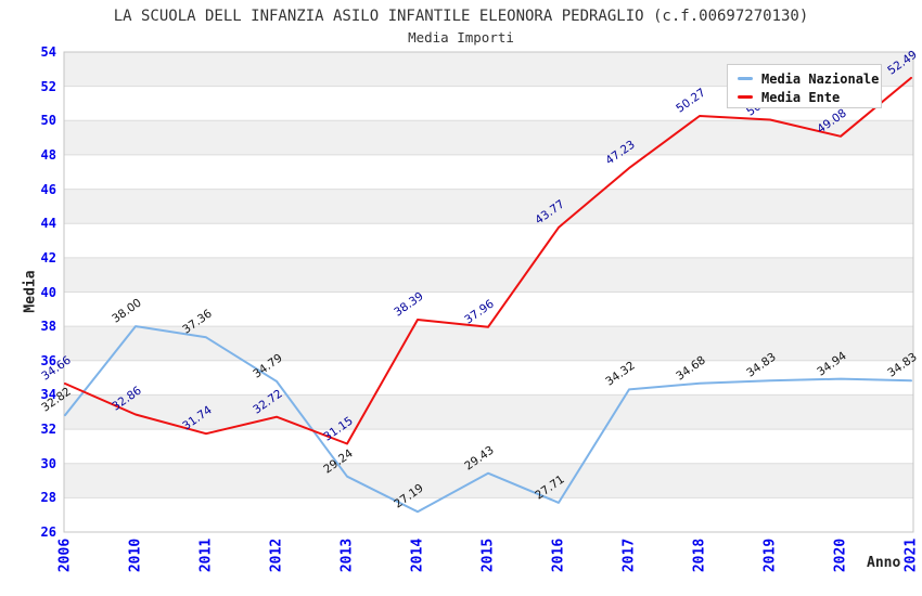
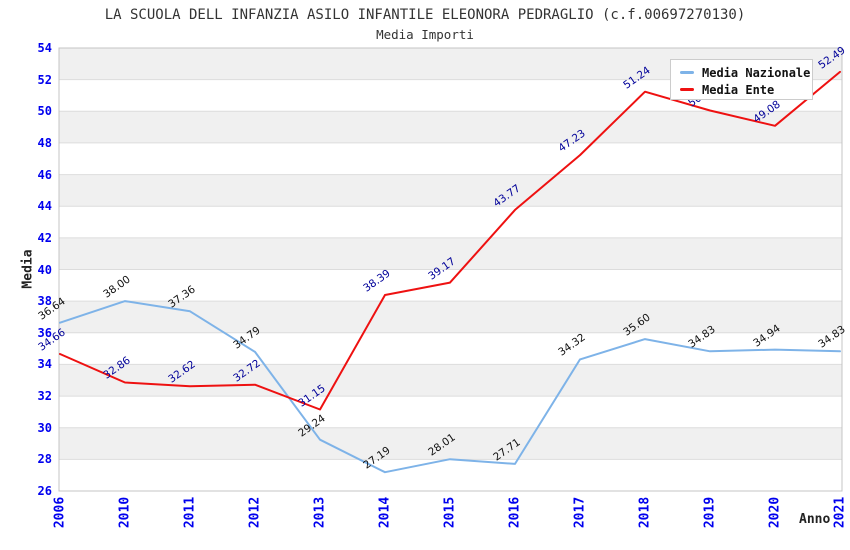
Media Nazionale/2006: 32.82 -> 36.64
Media Ente/2011: 31.74 -> 32.62
Media Nazionale/2015: 29.43 -> 28.01
Media Ente/2015: 37.96 -> 39.17
Media Nazionale/2018: 34.68 -> 35.60
Media Ente/2018: 50.27 -> 51.24
